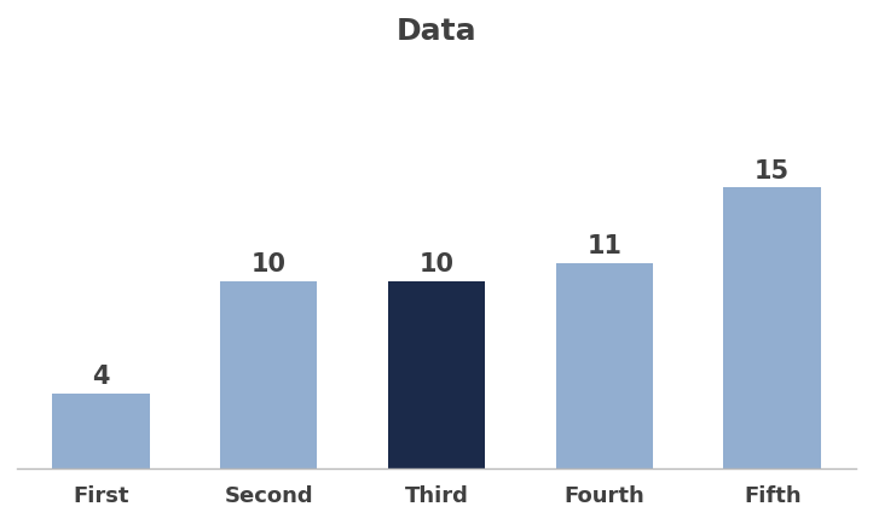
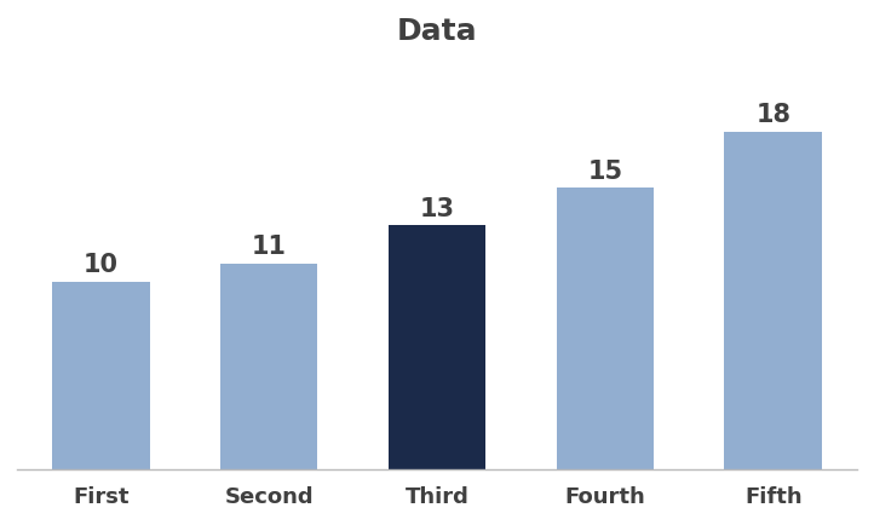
First: 4 -> 10
Second: 10 -> 11
Third: 10 -> 13
Fourth: 11 -> 15
Fifth: 15 -> 18
